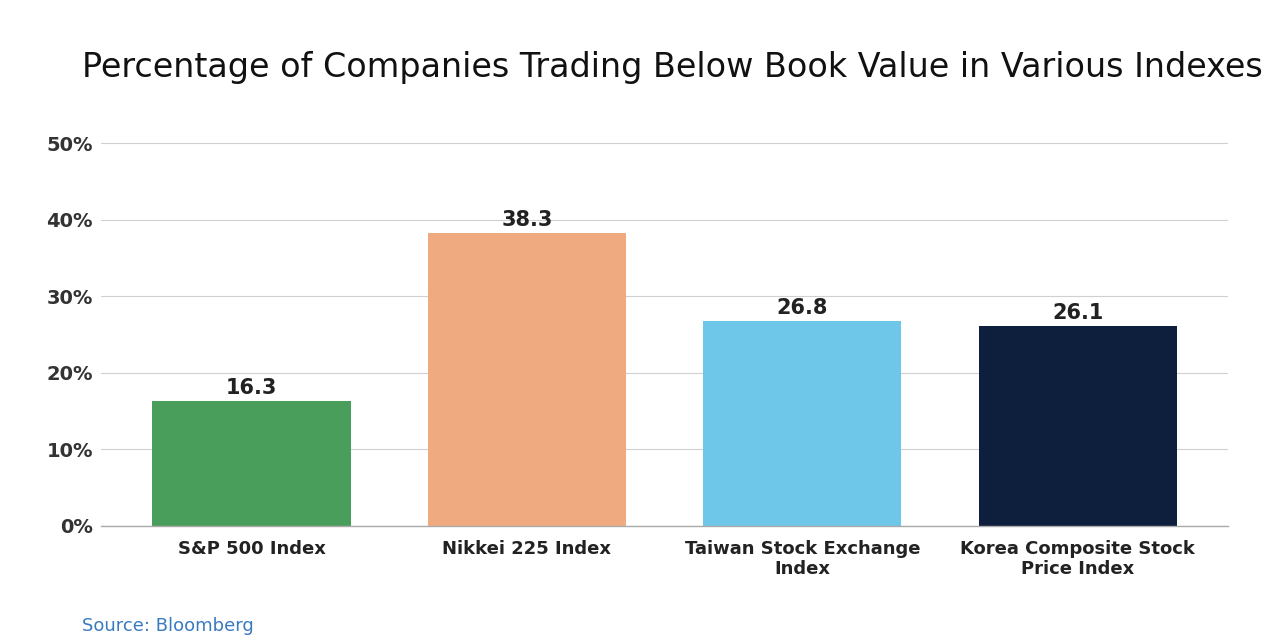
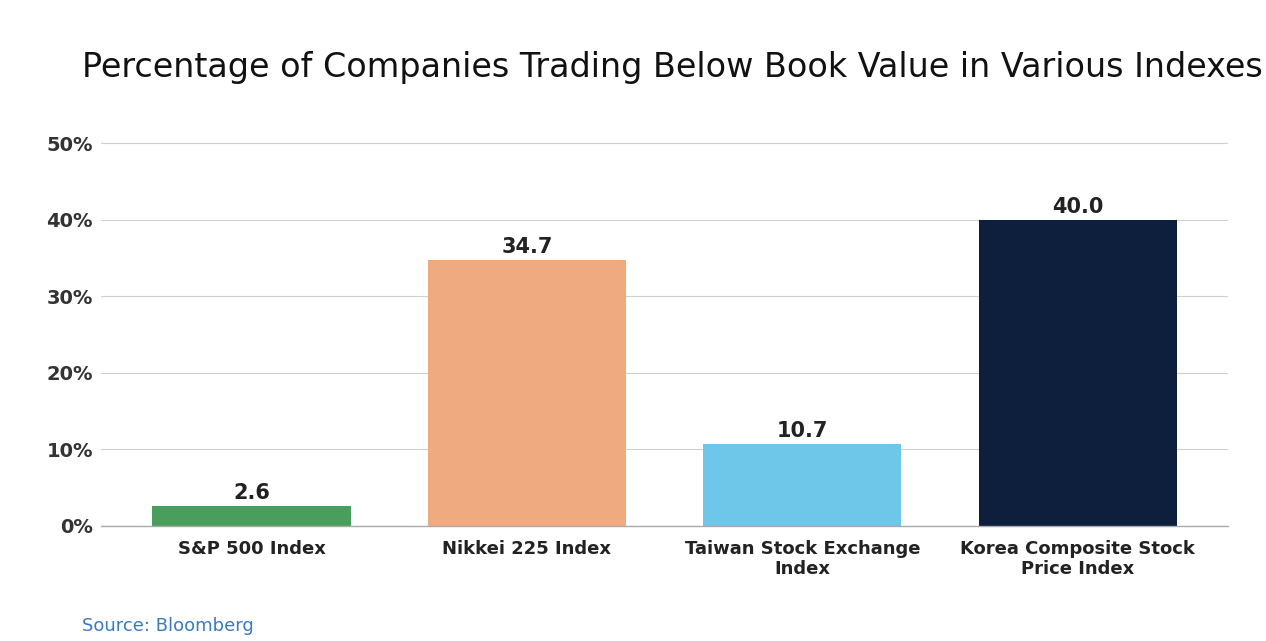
S&P 500 Index: 16.3 -> 2.6
Nikkei 225 Index: 38.3 -> 34.7
Taiwan Stock Exchange Index: 26.8 -> 10.7
Korea Composite Stock Price Index: 26.1 -> 40.0
